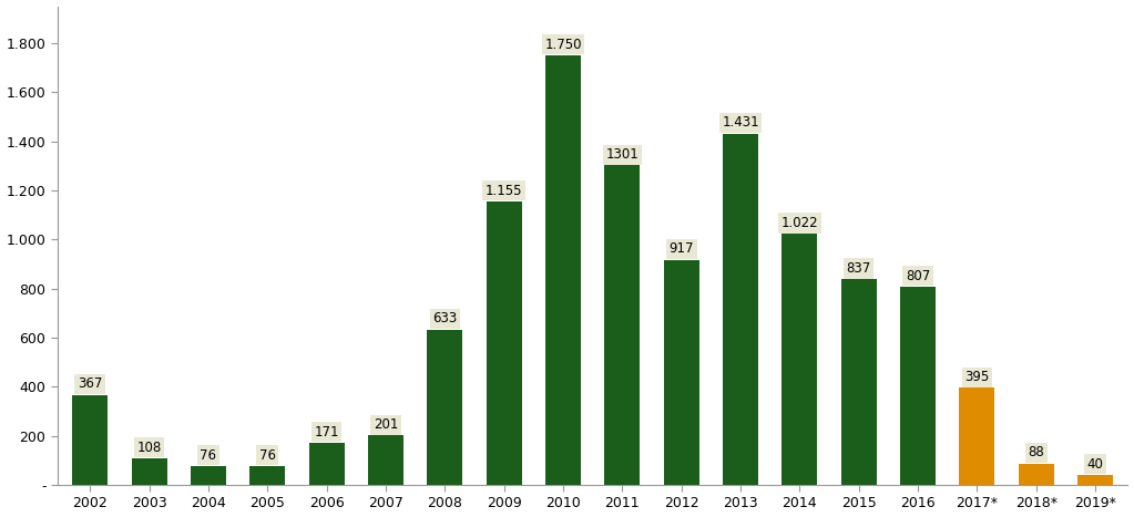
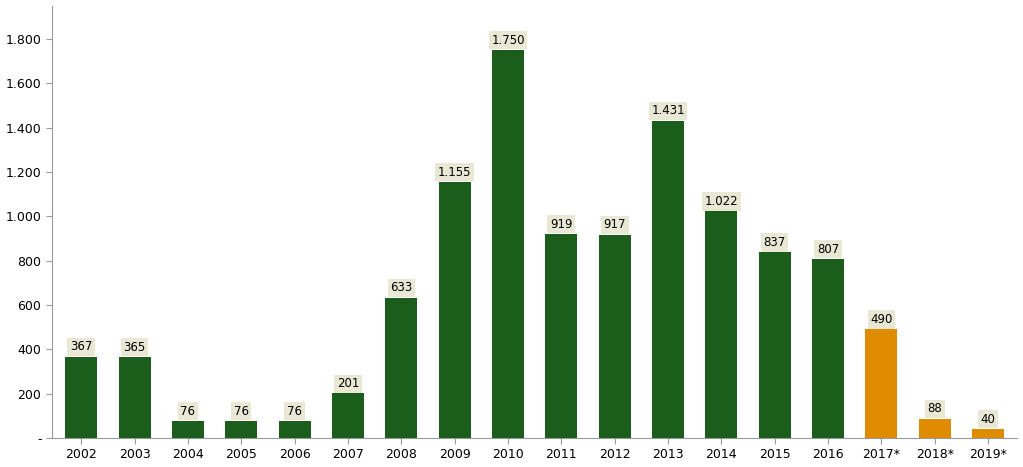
2003: 108 -> 365
2006: 171 -> 76
2011: 1301 -> 919
2017*: 395 -> 490
